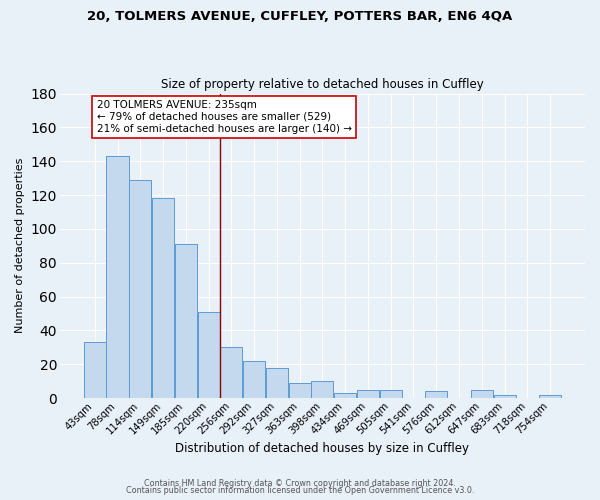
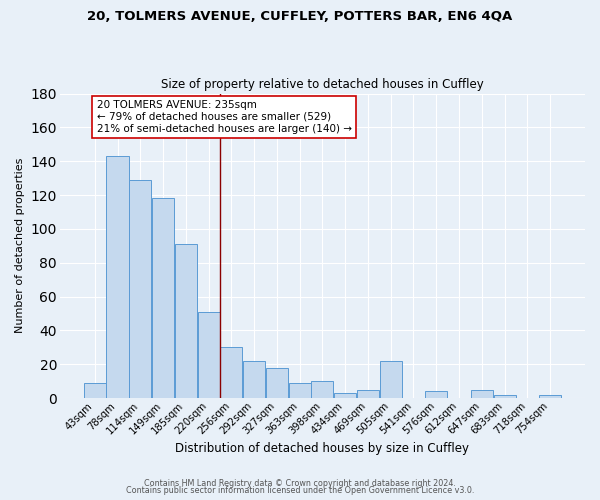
43sqm: 33 -> 9
505sqm: 5 -> 22
